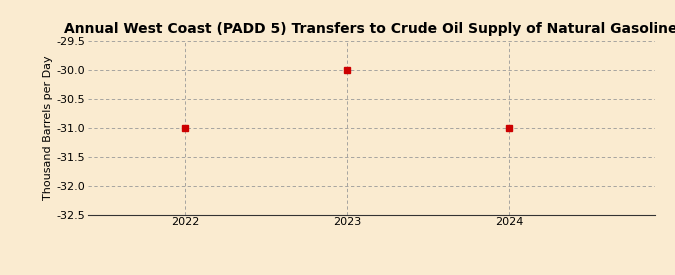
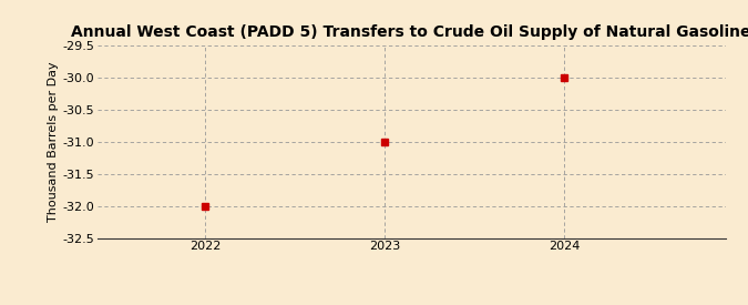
2022: -31 -> -32
2023: -30 -> -31
2024: -31 -> -30
